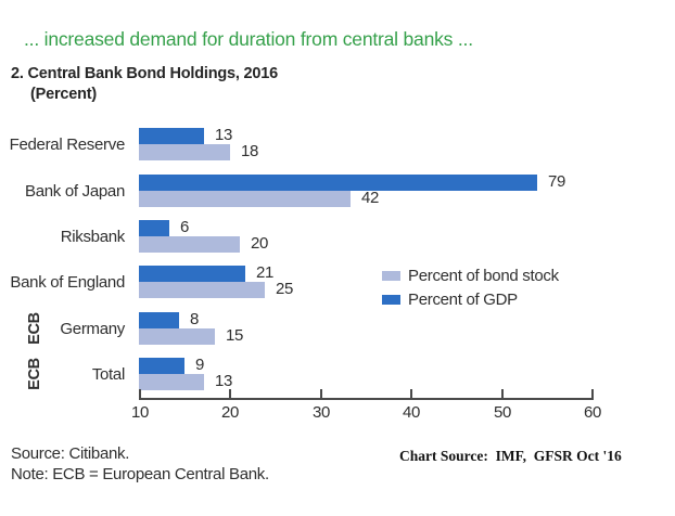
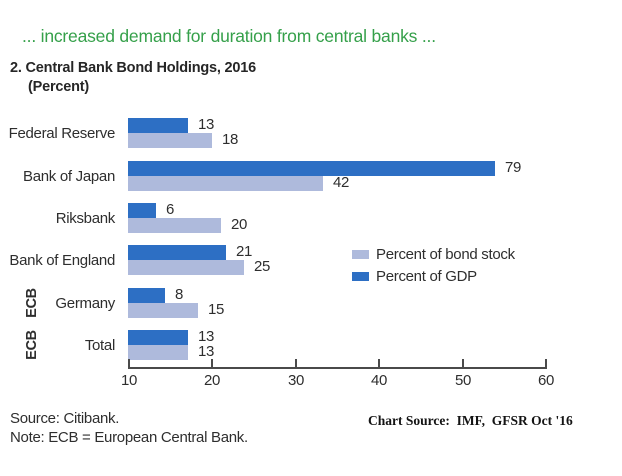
Percent of GDP/Total: 9 -> 13
